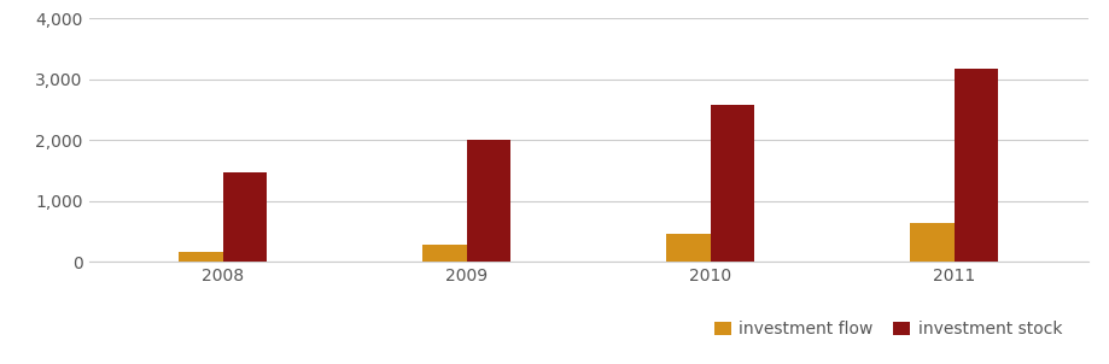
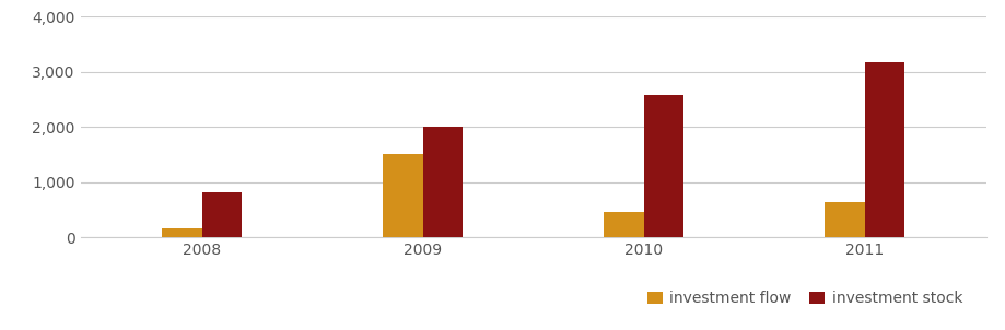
investment stock/2008: 1,470 -> 820
investment flow/2009: 290 -> 1,520
